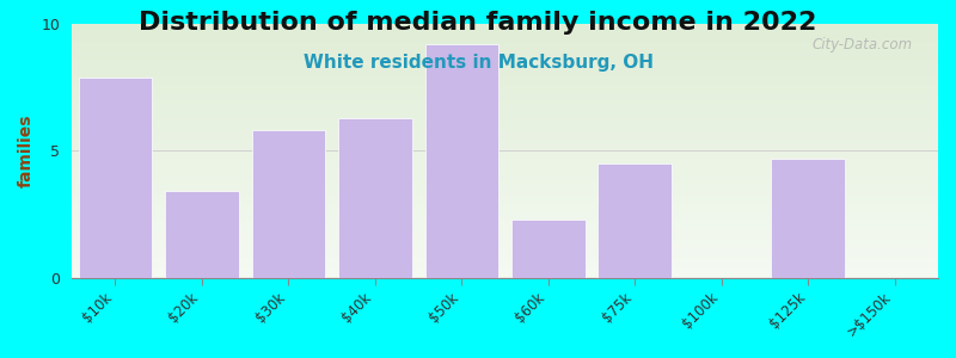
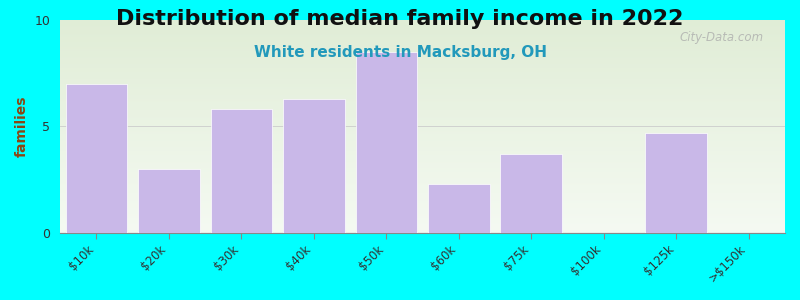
$10k: 7.9 -> 7.0
$20k: 3.4 -> 3.0
$50k: 9.2 -> 8.5
$75k: 4.5 -> 3.7
